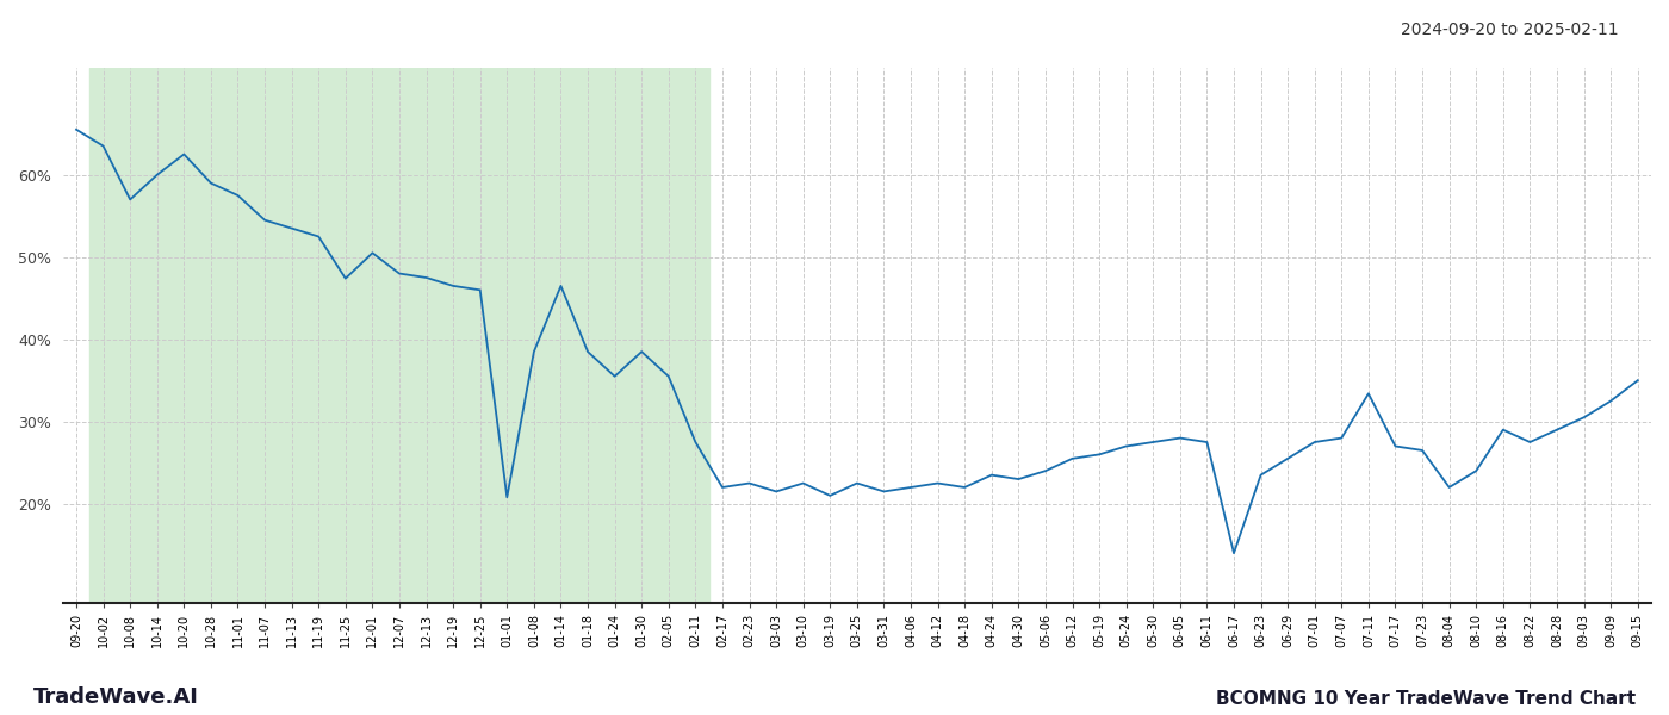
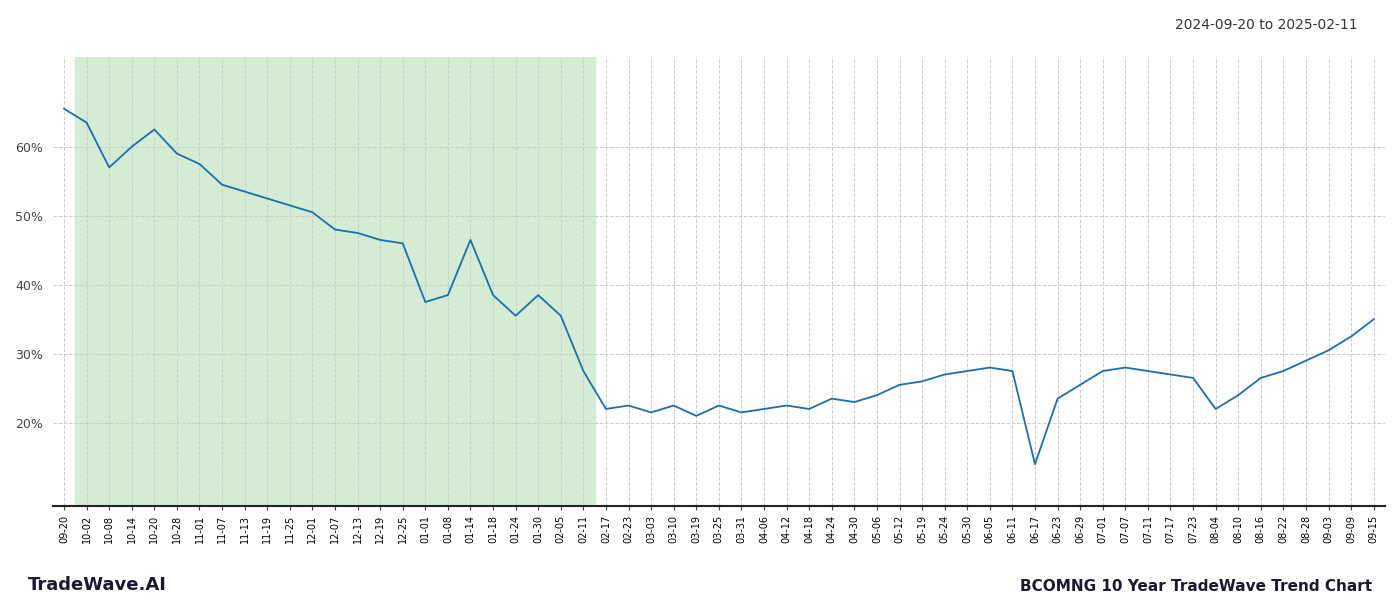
11-25: 47.4% -> 51.5%
01-01: 20.8% -> 37.5%
07-11: 33.4% -> 27.5%
08-16: 29.0% -> 26.5%
